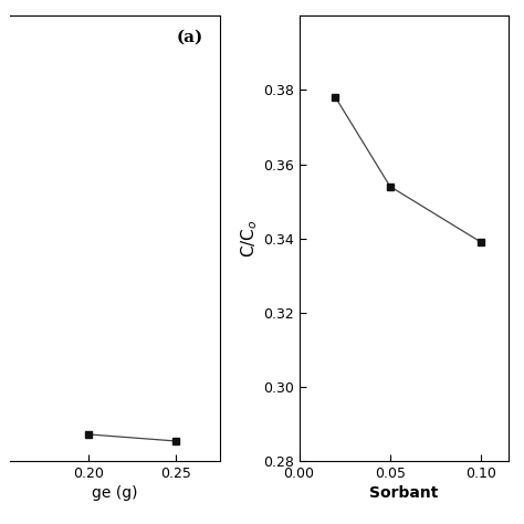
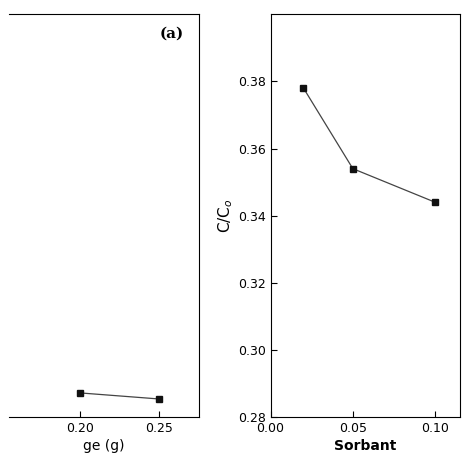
0.10: 0.339 -> 0.344
